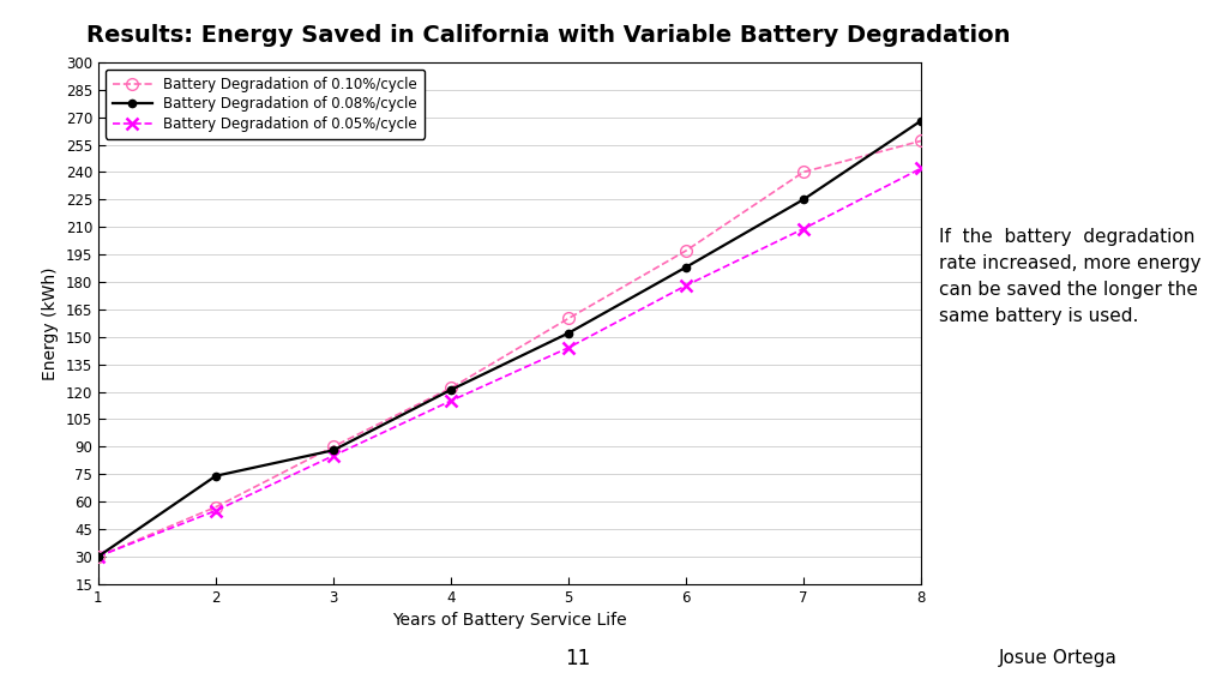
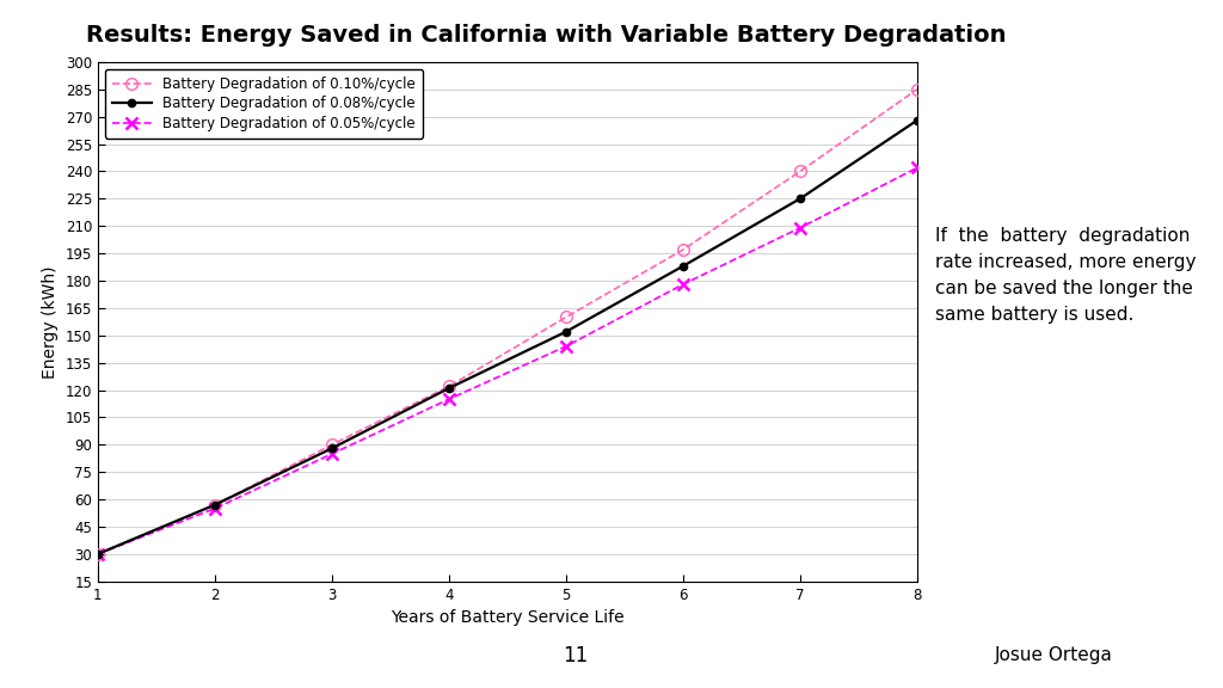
Battery Degradation of 0.08%/cycle/2: 74 -> 57
Battery Degradation of 0.10%/cycle/8: 257 -> 285
